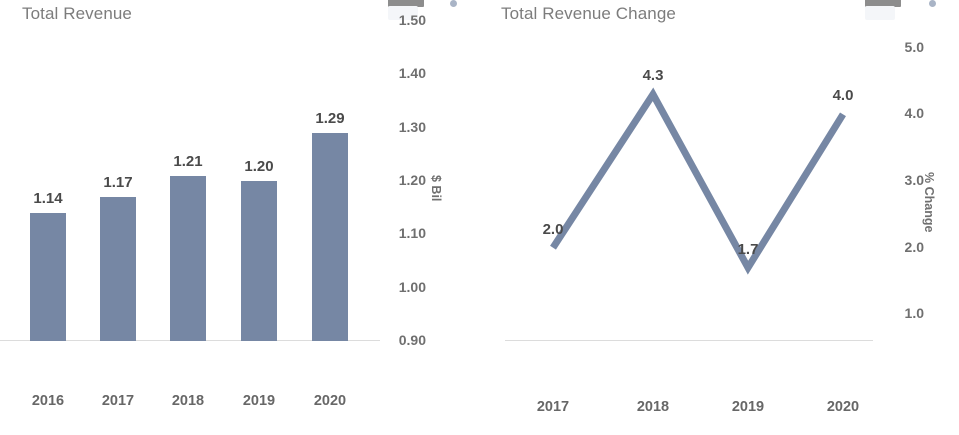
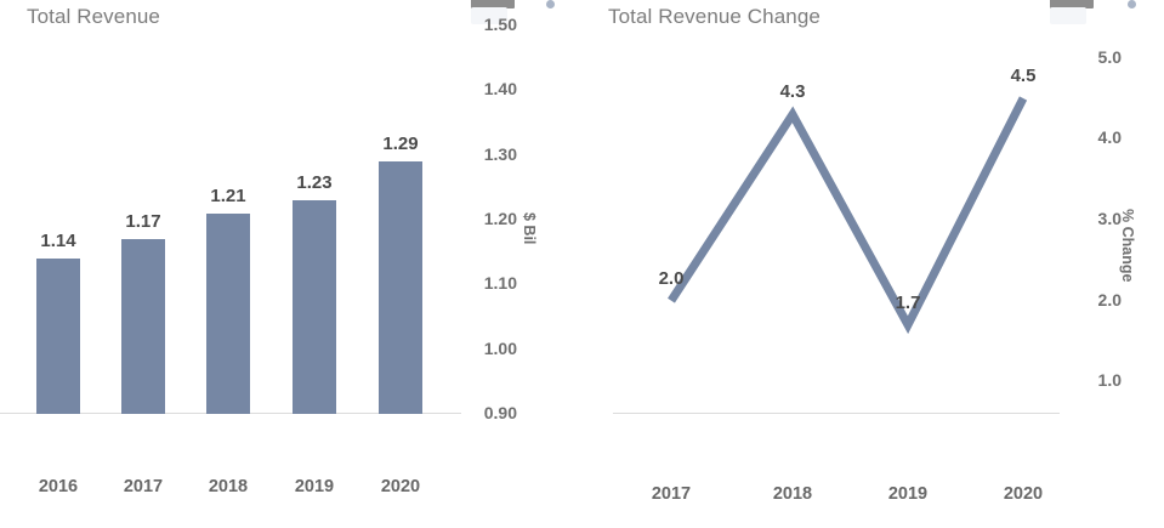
Total Revenue/2019: 1.20 -> 1.23
Total Revenue Change/2020: 4.0 -> 4.5
